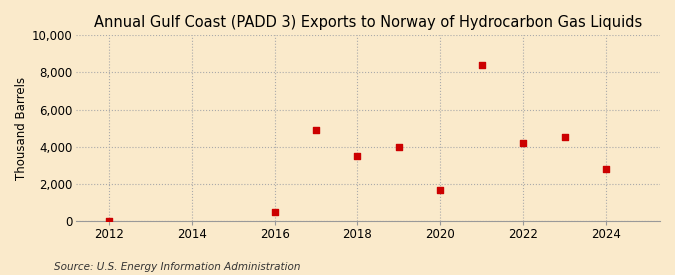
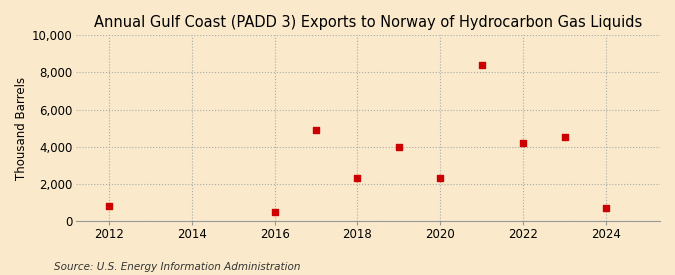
2012: 0 -> 800
2018: 3,500 -> 2,300
2020: 1,600 -> 2,300
2024: 2,800 -> 700
